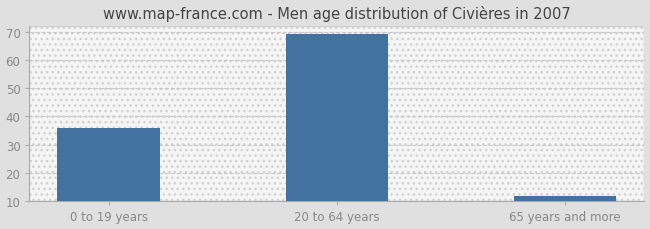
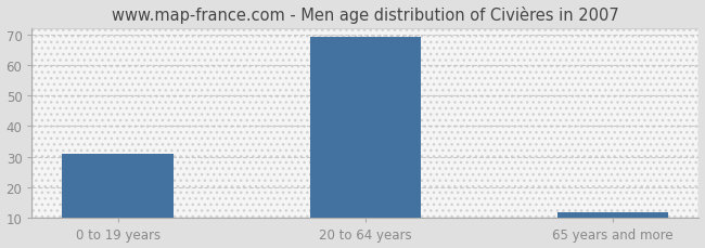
0 to 19 years: 36 -> 31
